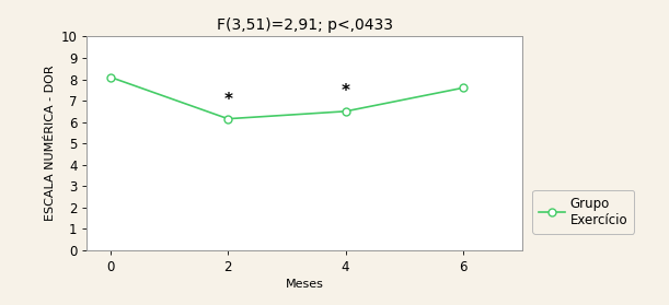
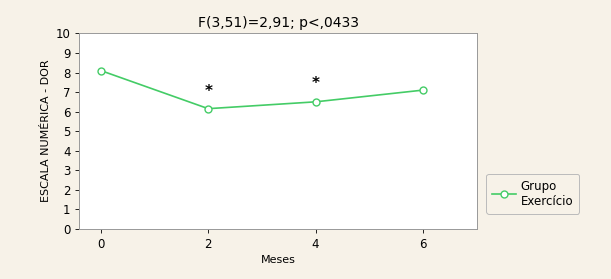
6: 7.6 -> 7.1
